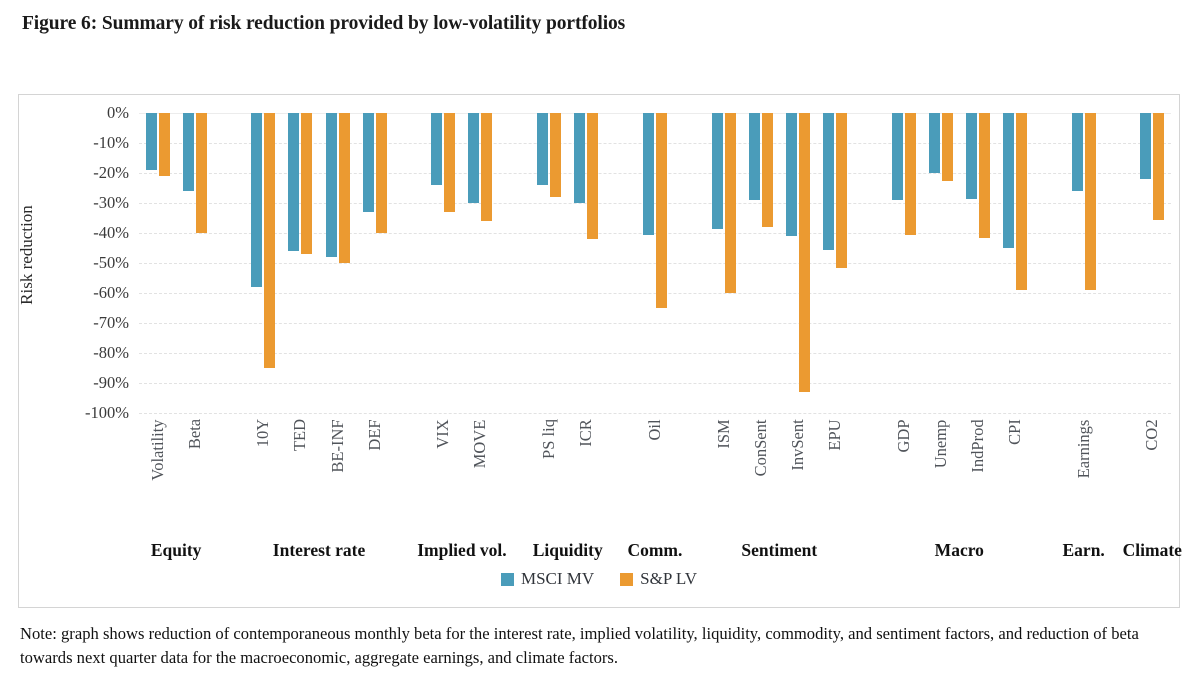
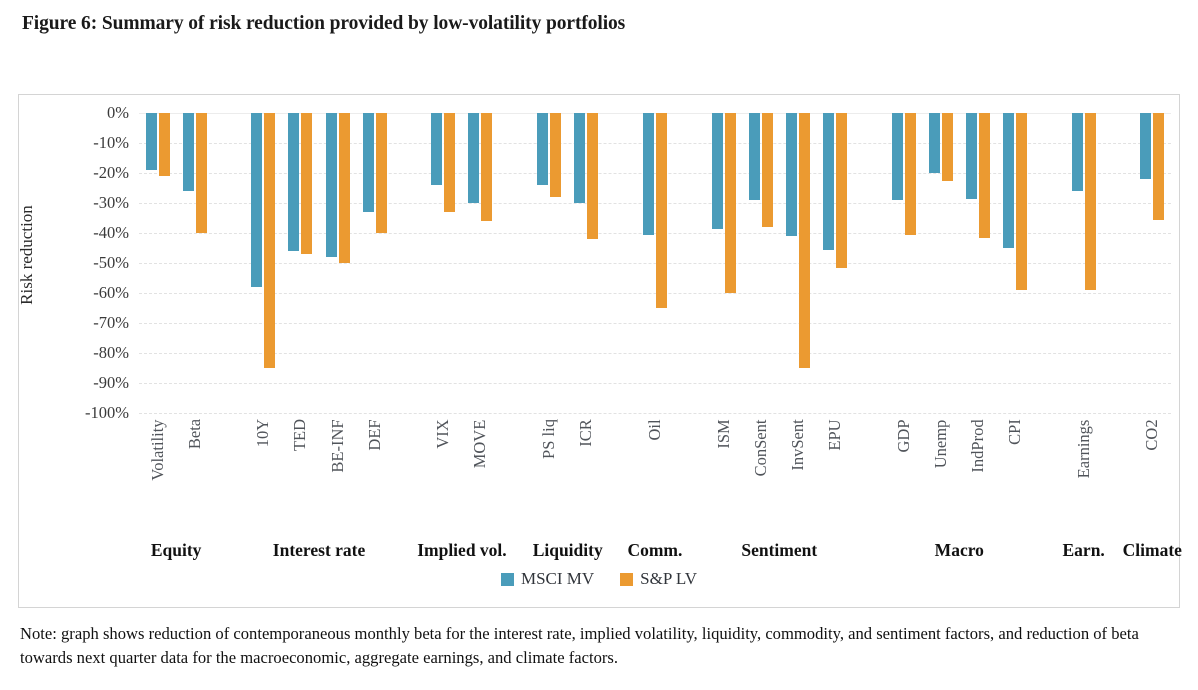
S&P LV/InvSent: -93% -> -85%
